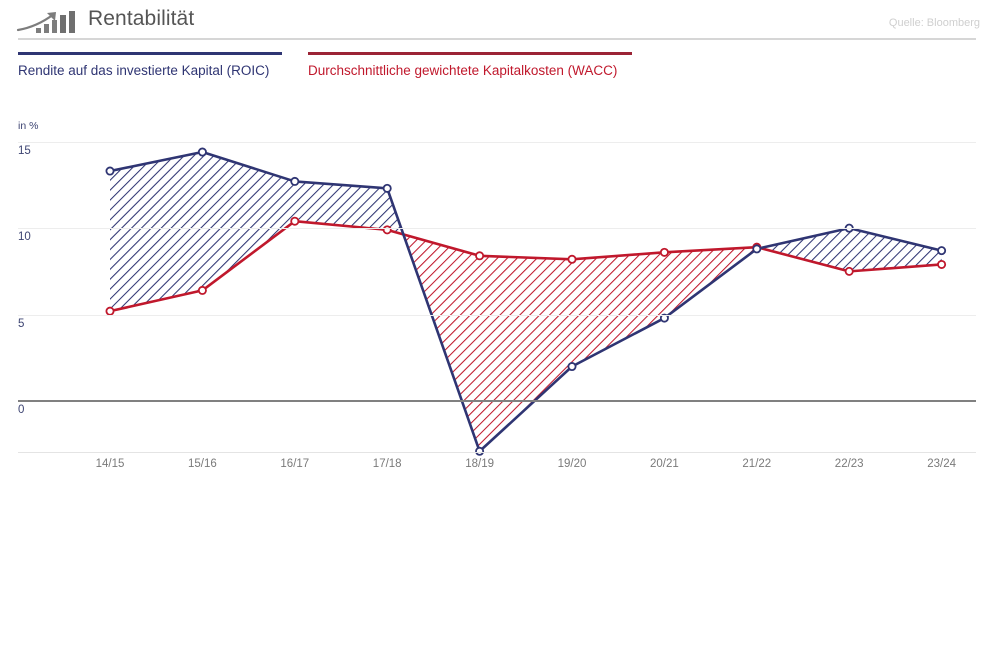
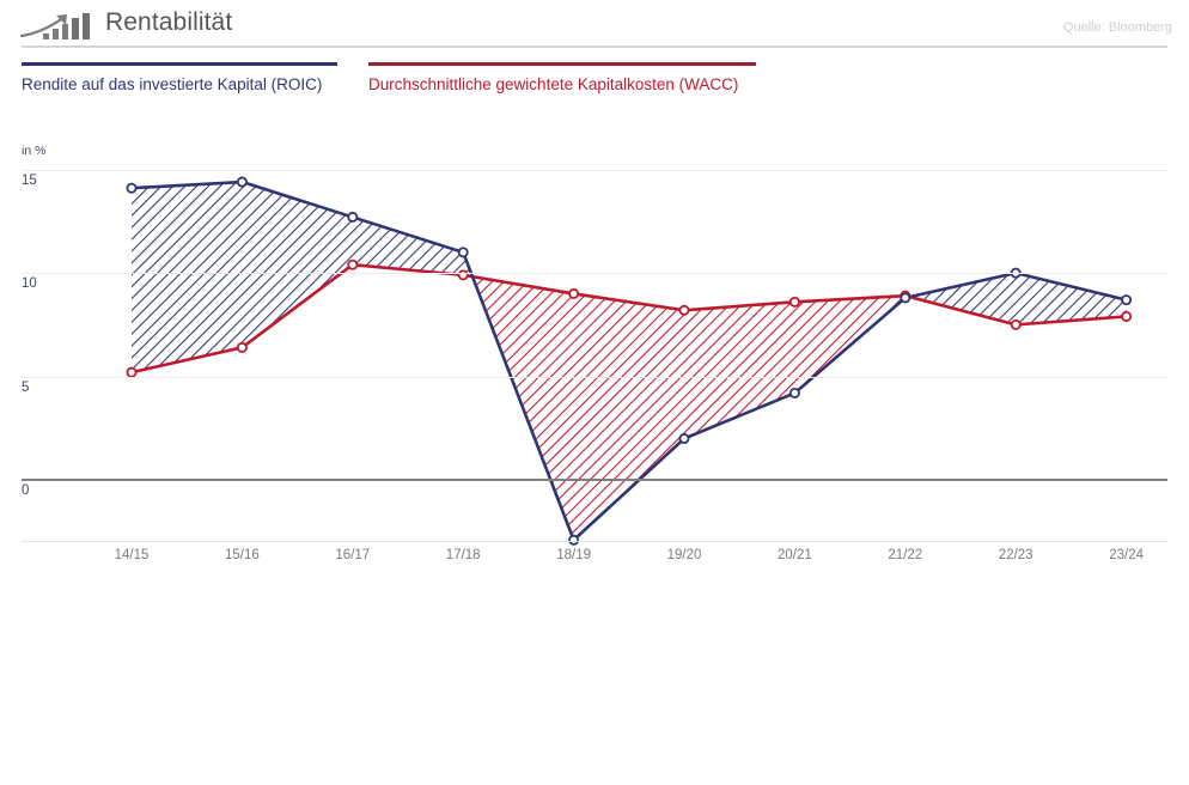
Rendite auf das investierte Kapital (ROIC)/14/15: 13.3 -> 14.1
Rendite auf das investierte Kapital (ROIC)/17/18: 12.3 -> 11.0
Durchschnittliche gewichtete Kapitalkosten (WACC)/18/19: 8.4 -> 9.0
Rendite auf das investierte Kapital (ROIC)/20/21: 4.8 -> 4.2
